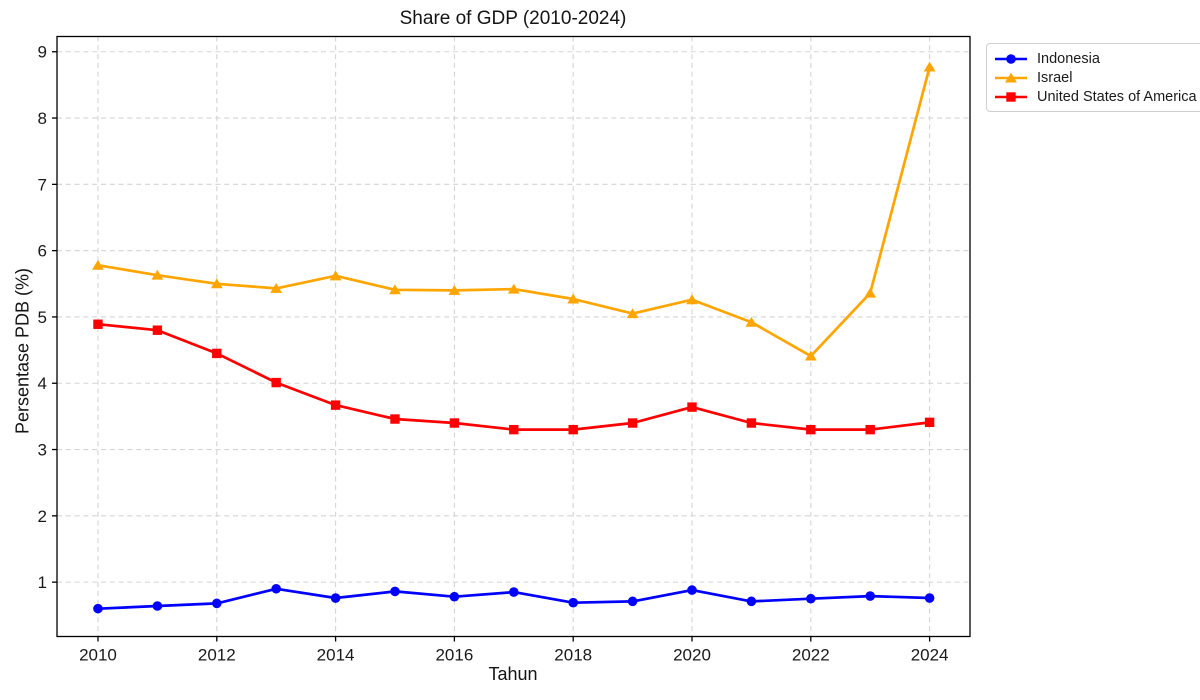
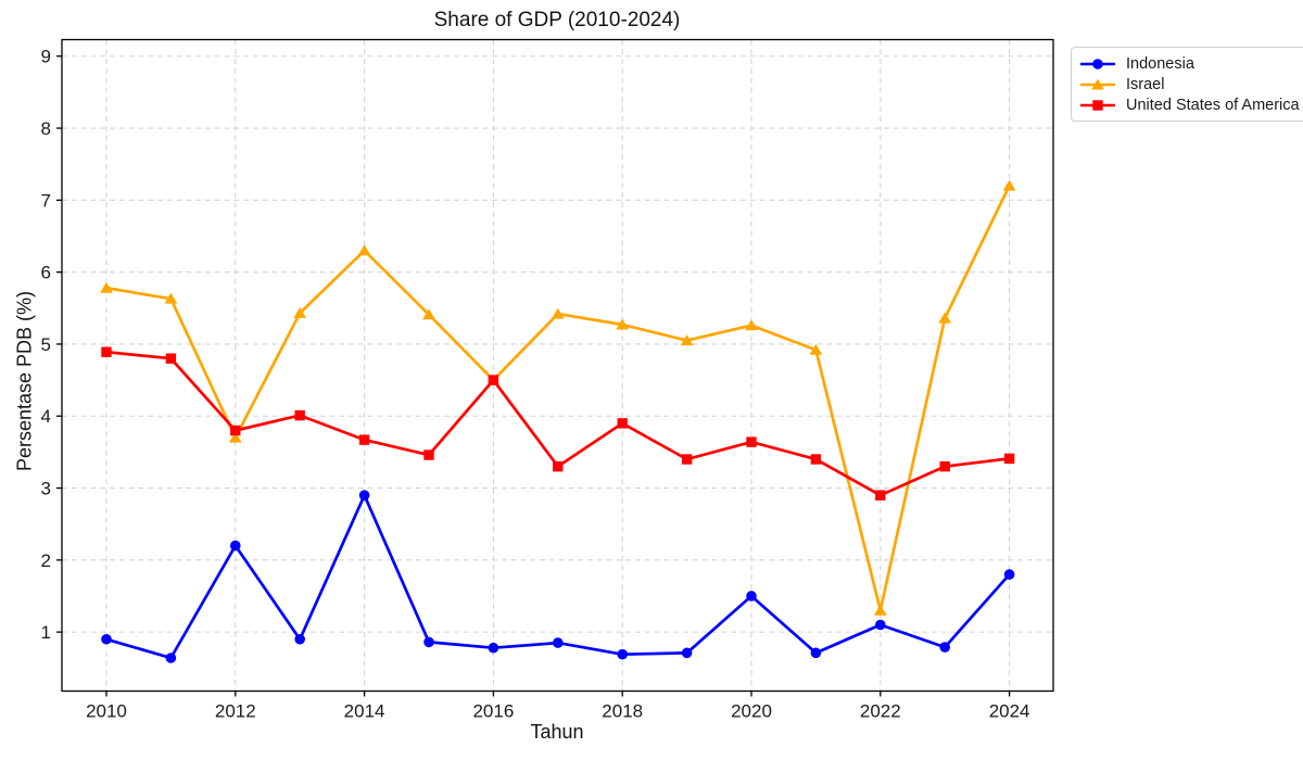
Indonesia/2010: 0.6 -> 0.9
Indonesia/2012: 0.7 -> 2.2
Israel/2012: 5.5 -> 3.7
United States of America/2012: 4.5 -> 3.8
Indonesia/2014: 0.8 -> 2.9
Israel/2014: 5.6 -> 6.3
Israel/2016: 5.4 -> 4.5
United States of America/2016: 3.4 -> 4.5
United States of America/2018: 3.3 -> 3.9
Indonesia/2020: 0.9 -> 1.5
Indonesia/2022: 0.8 -> 1.1
Israel/2022: 4.4 -> 1.3
United States of America/2022: 3.3 -> 2.9
Indonesia/2024: 0.8 -> 1.8
Israel/2024: 8.8 -> 7.2
